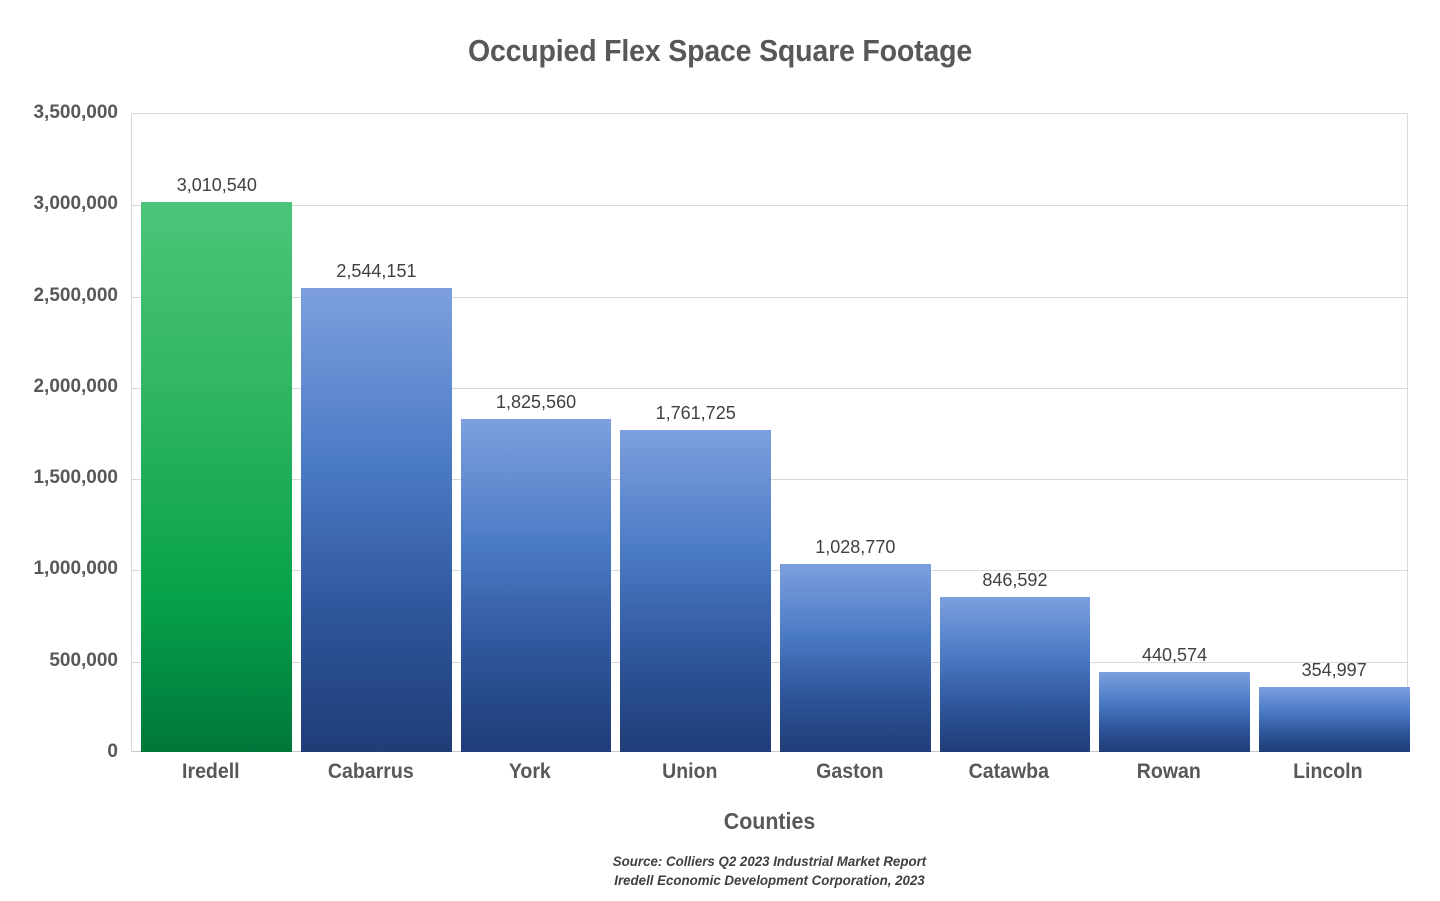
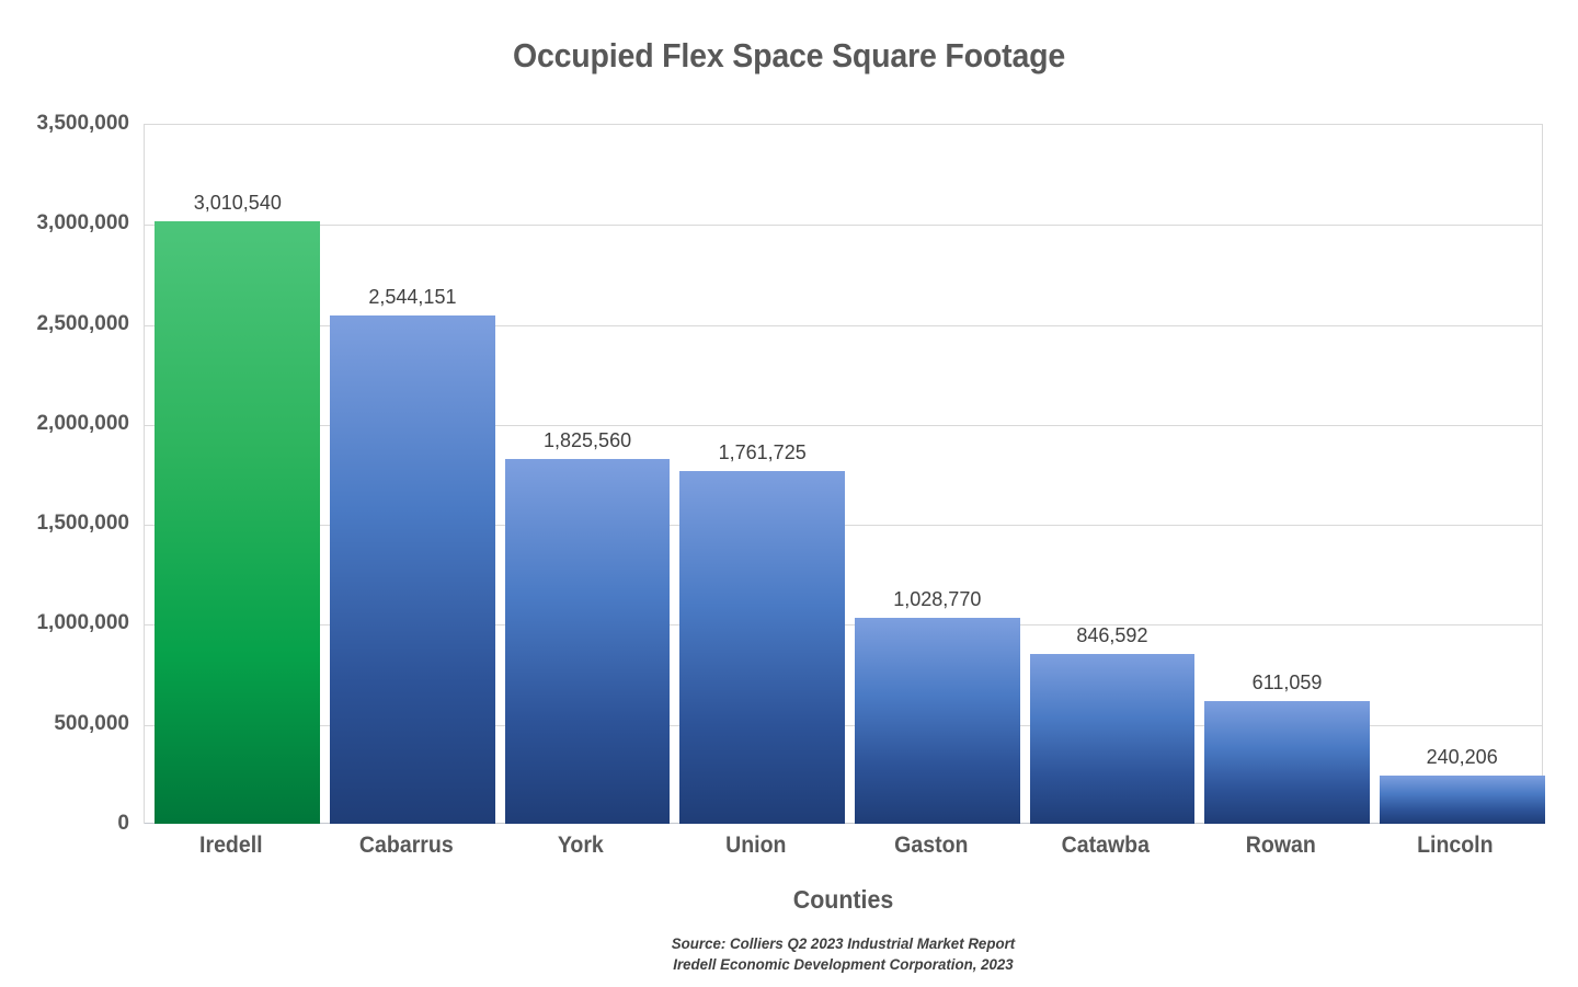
Rowan: 440,574 -> 611,059
Lincoln: 354,997 -> 240,206
